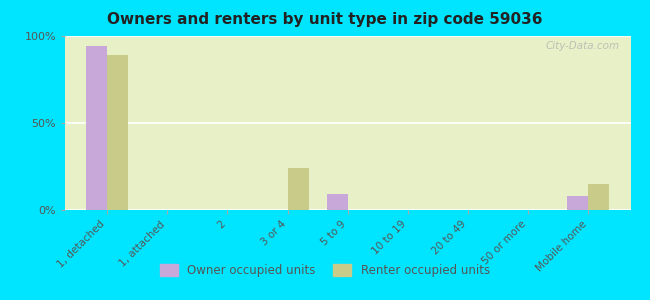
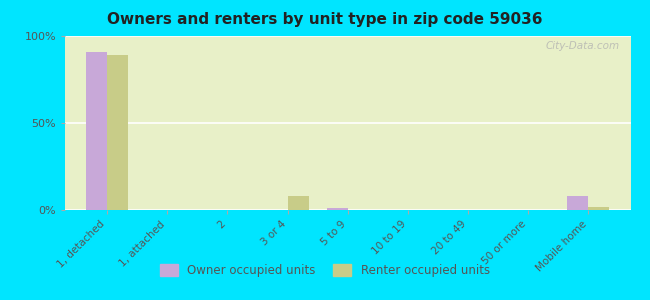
Owner occupied units/1, detached: 94% -> 91%
Renter occupied units/3 or 4: 24% -> 8%
Owner occupied units/5 to 9: 9% -> 1%
Renter occupied units/Mobile home: 15% -> 2%
